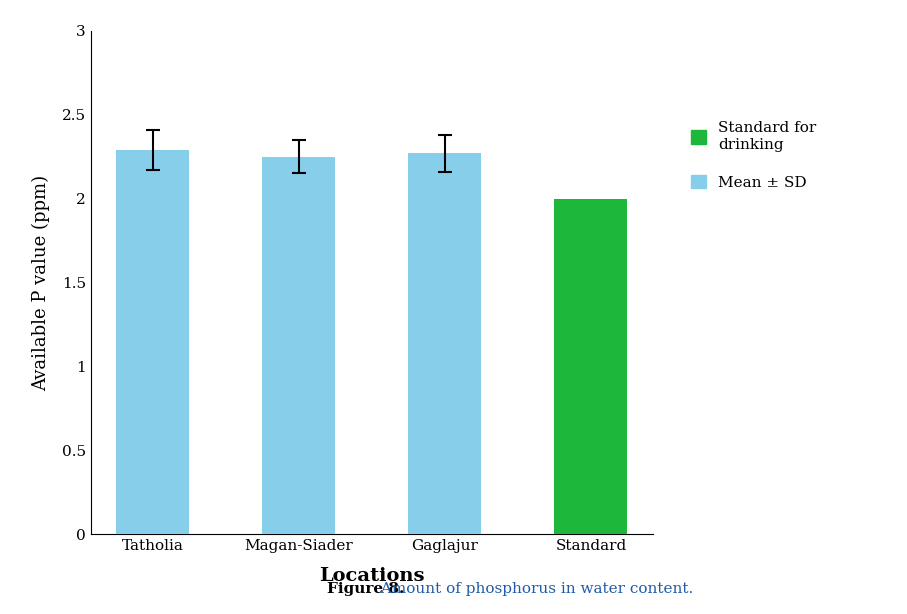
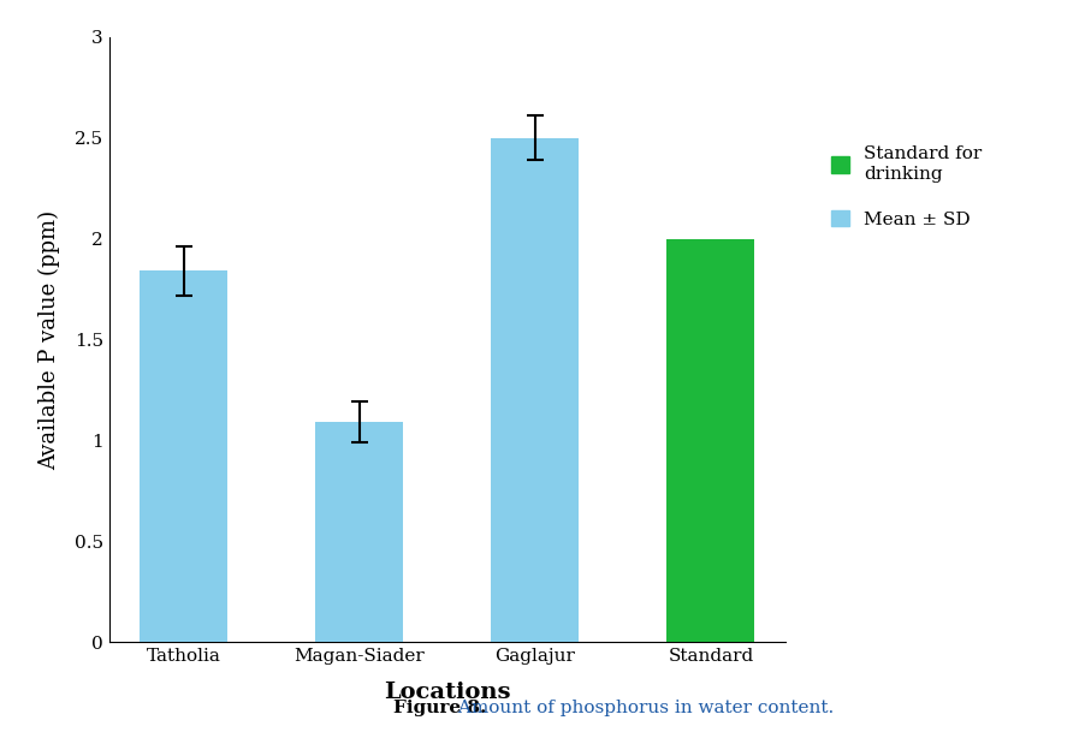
Tatholia: 2.29 -> 1.84
Magan-Siader: 2.25 -> 1.09
Gaglajur: 2.27 -> 2.50
